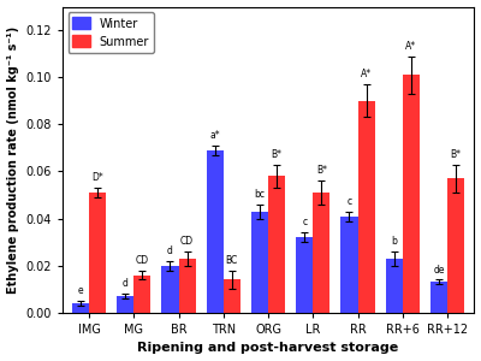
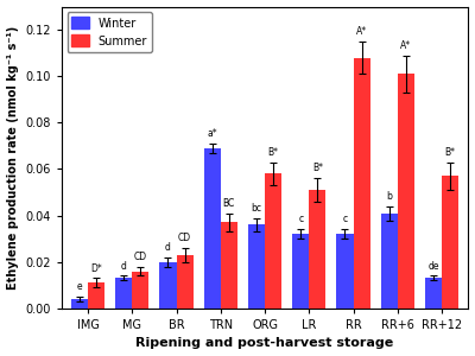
Summer/IMG: 0.051 -> 0.011
Winter/MG: 0.007 -> 0.013
Summer/TRN: 0.014 -> 0.037
Winter/ORG: 0.043 -> 0.036
Winter/RR: 0.041 -> 0.032
Summer/RR: 0.090 -> 0.108
Winter/RR+6: 0.023 -> 0.041
